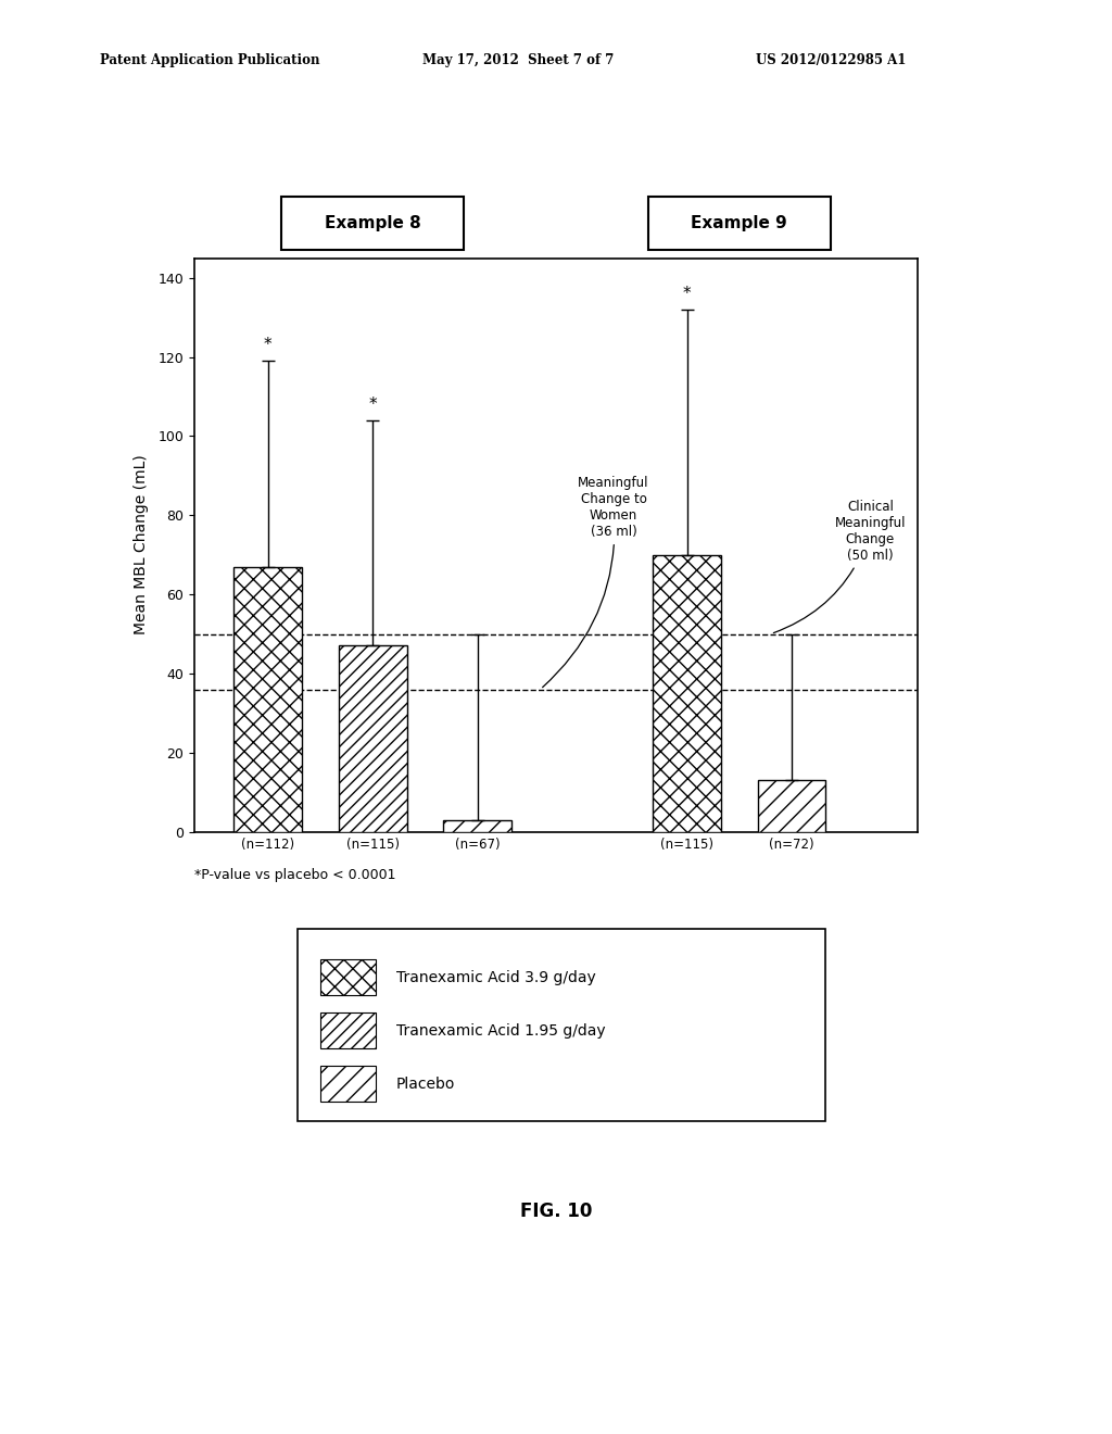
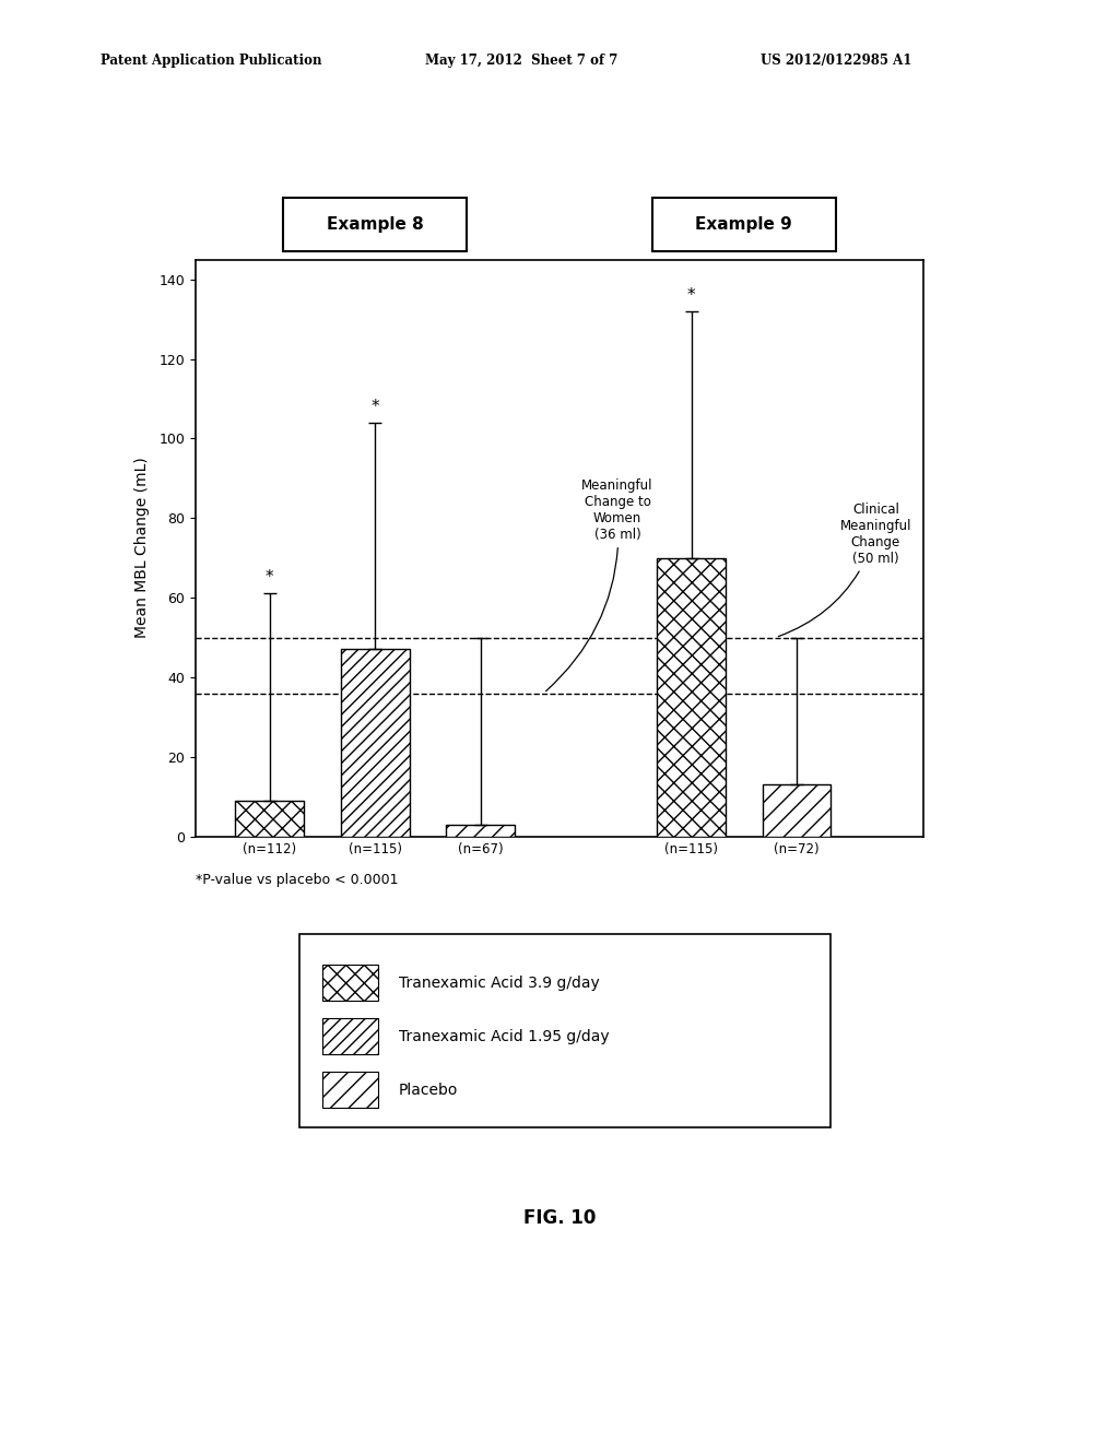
(n=112): 67 -> 9
